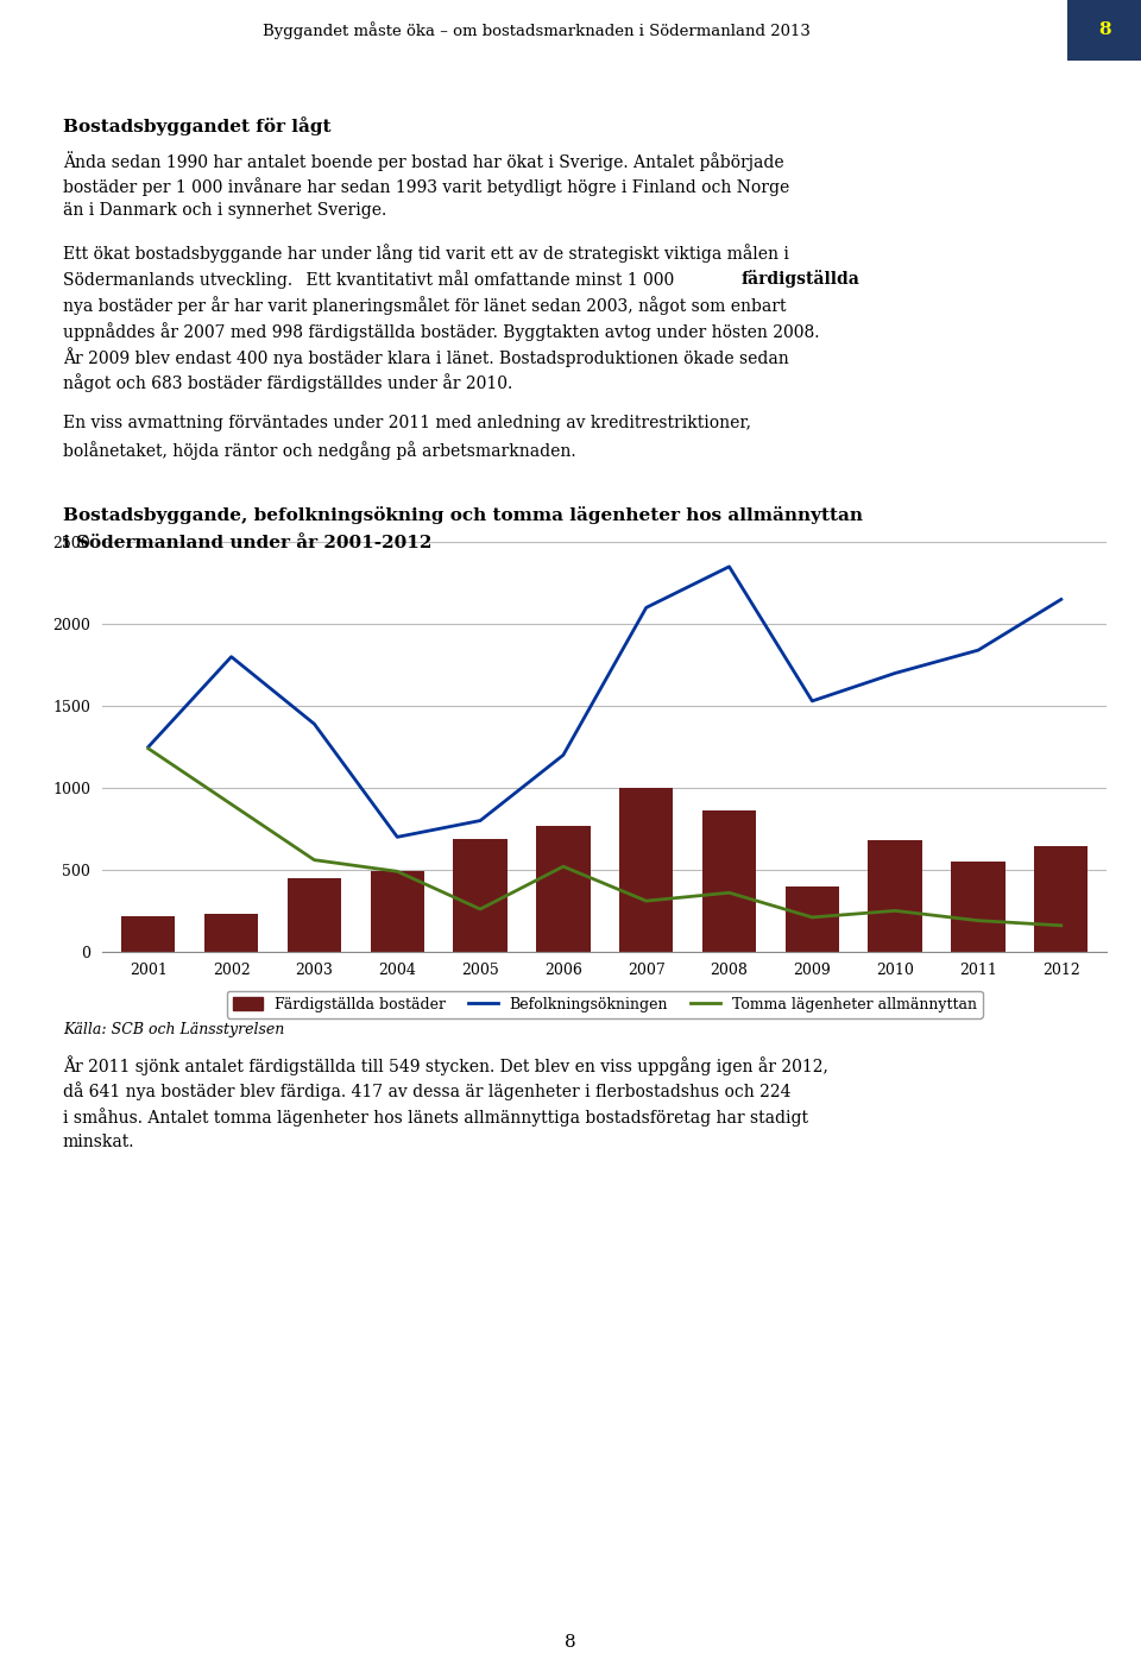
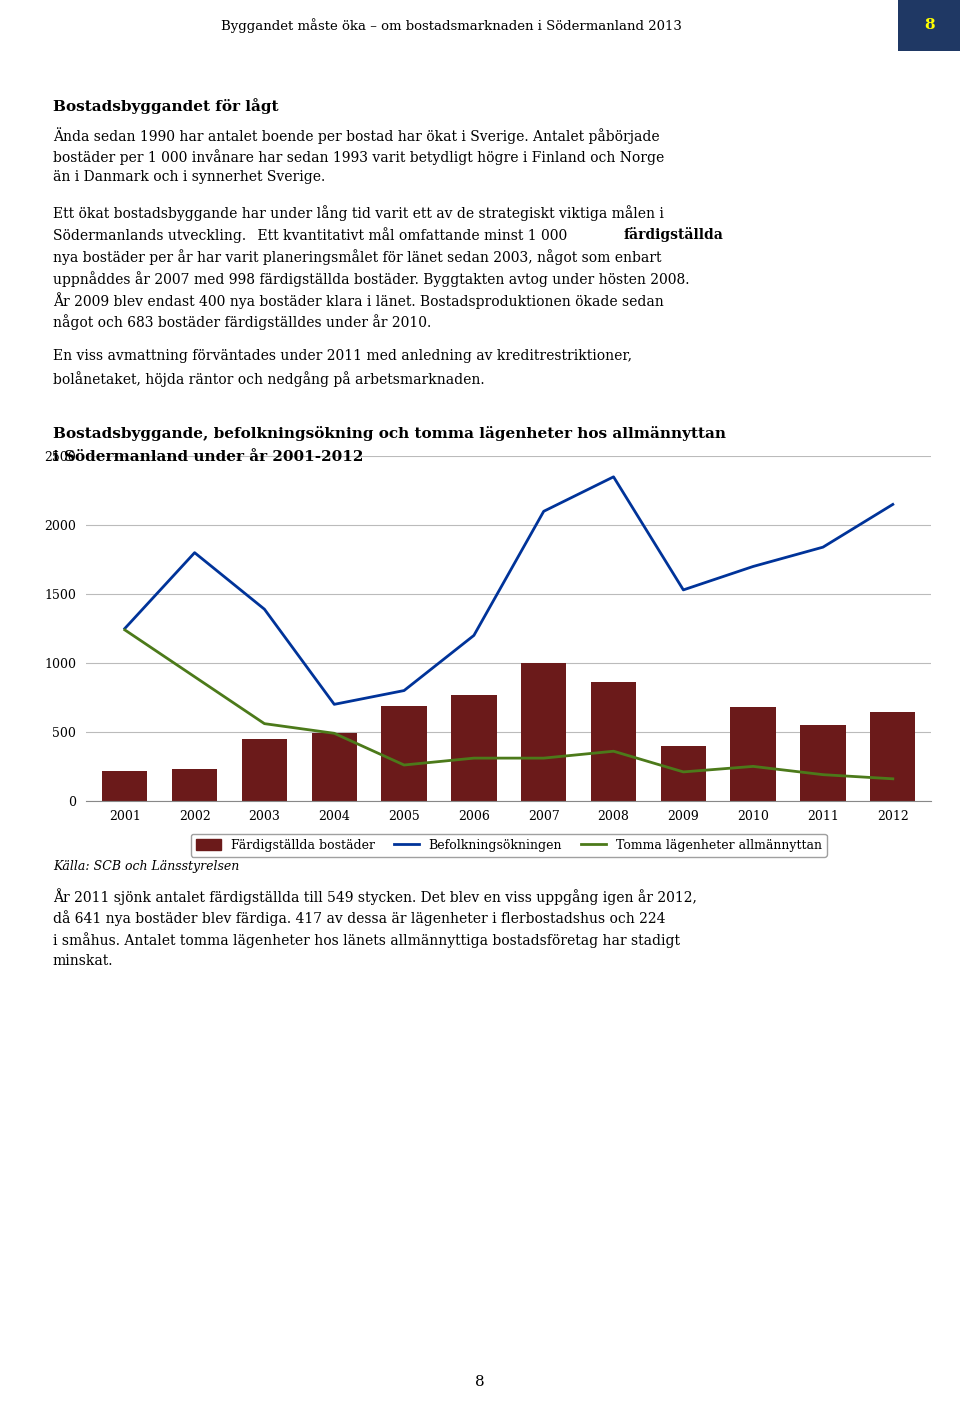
Tomma lägenheter allmännyttan/2006: 520 -> 310
